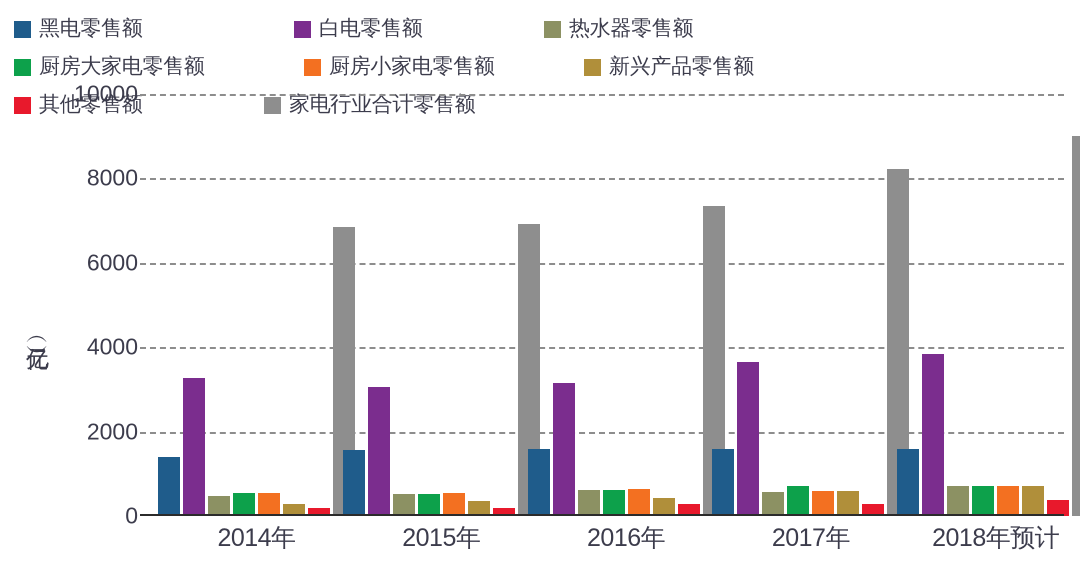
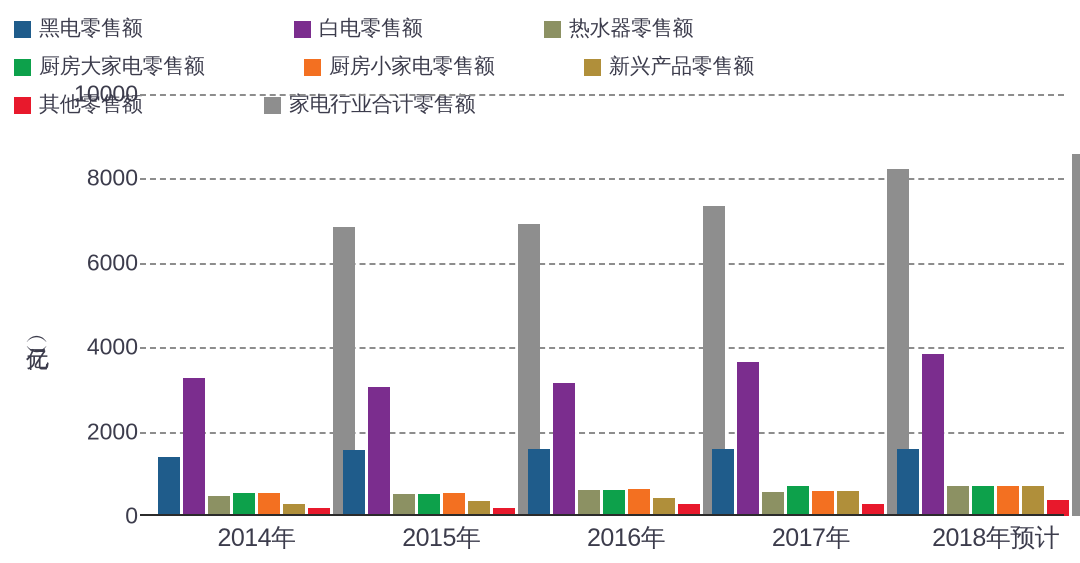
家电行业合计零售额/2018年预计: 9000 -> 8600
